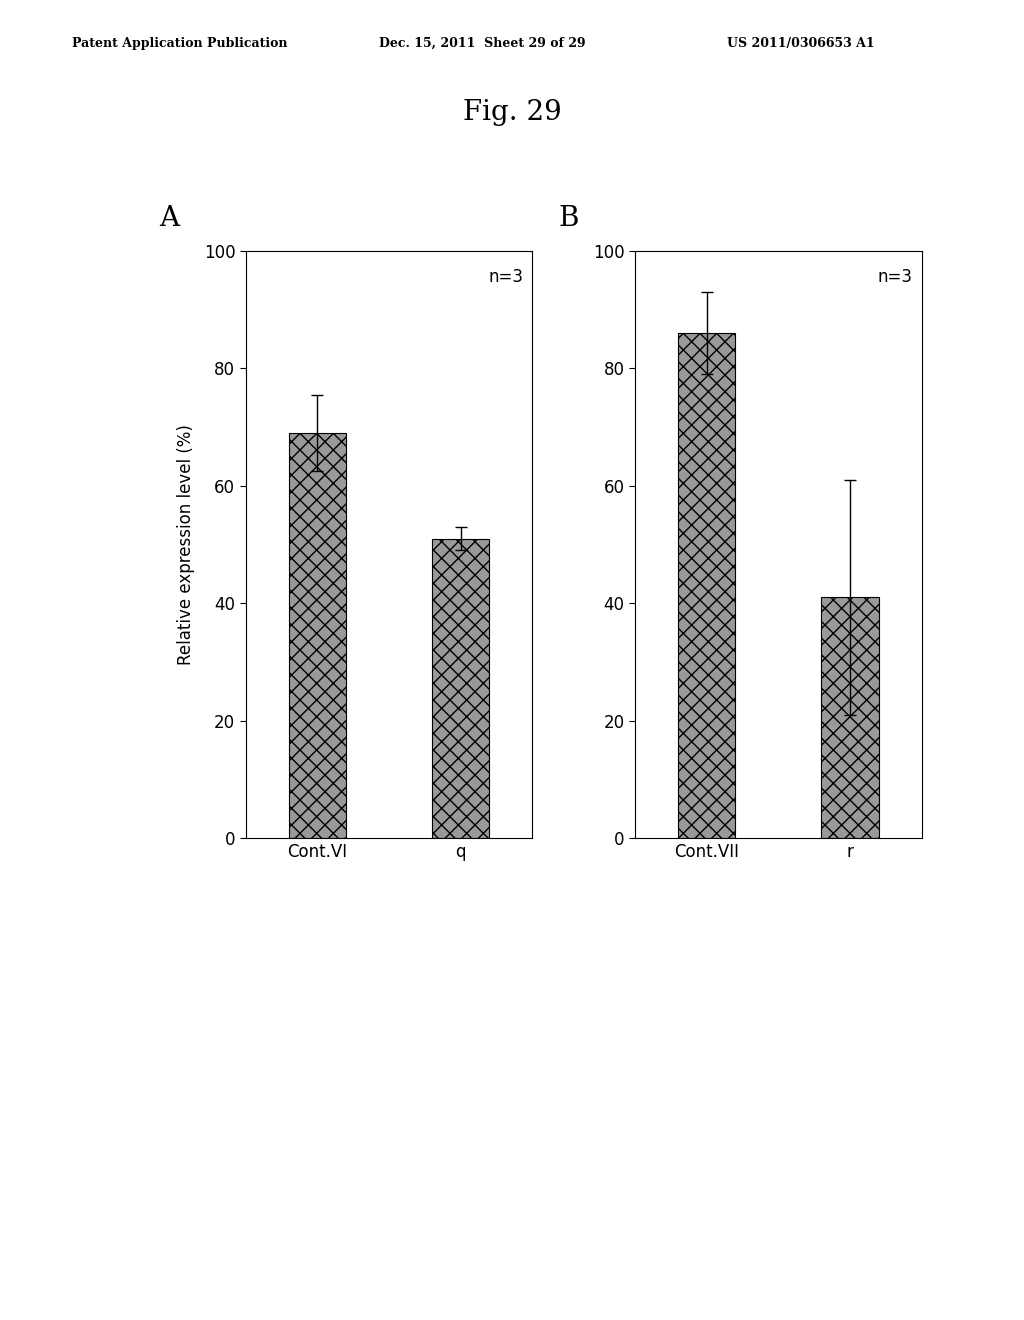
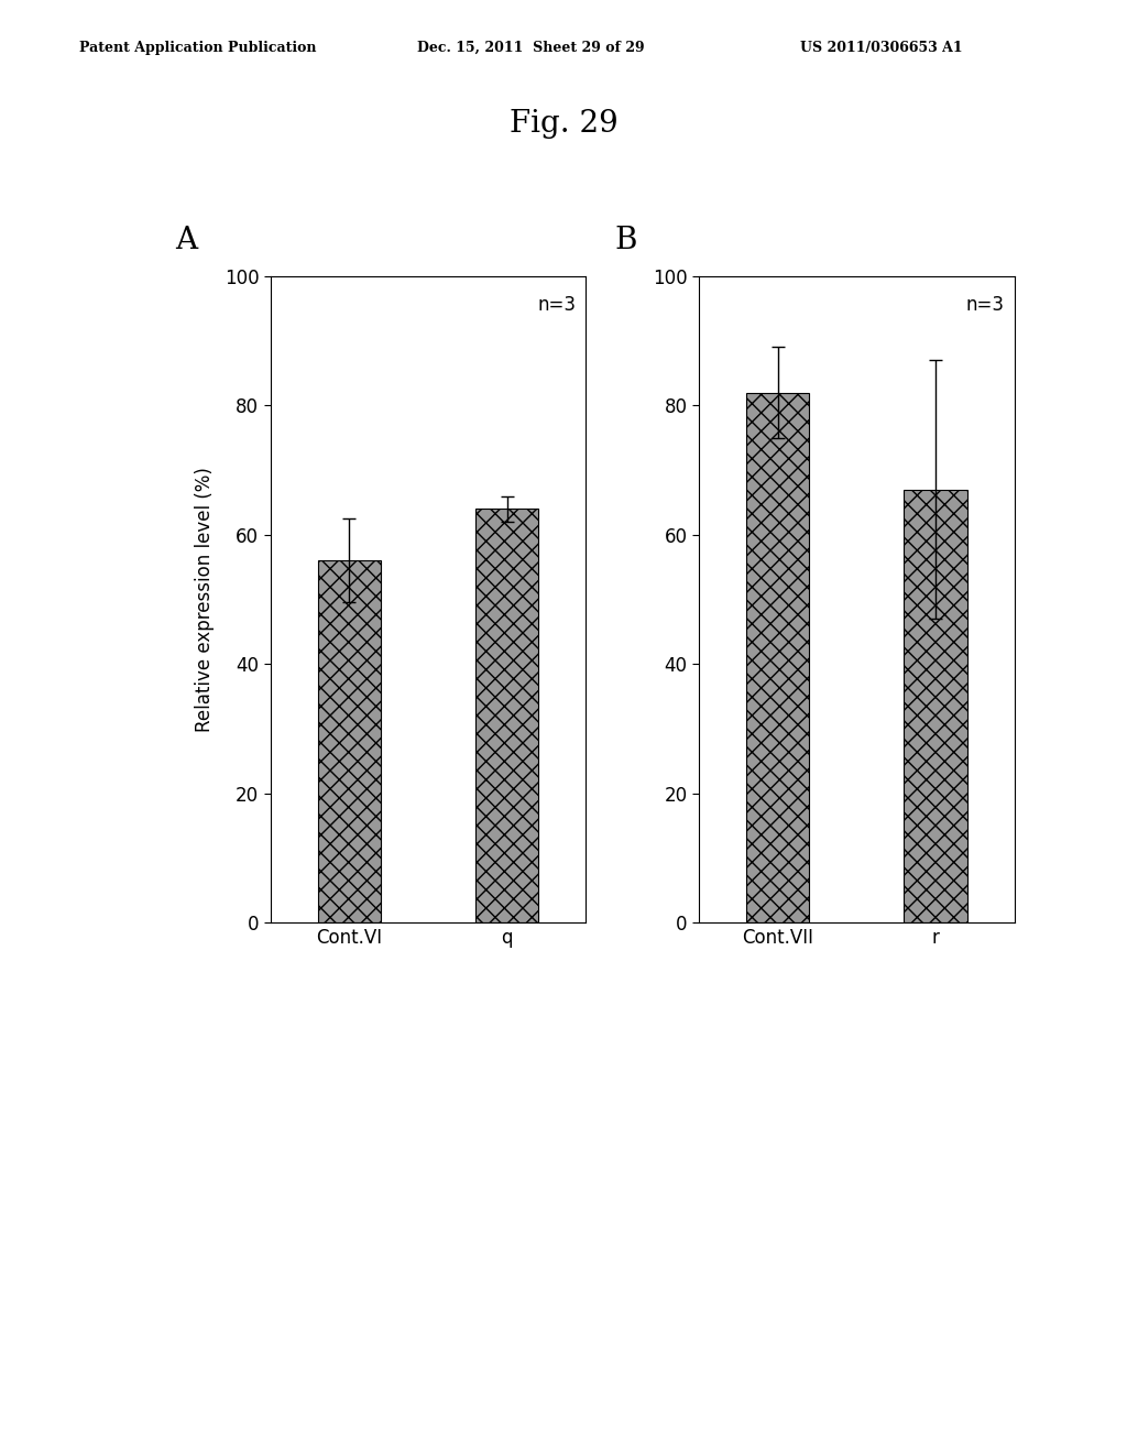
Cont.VI: 69 -> 56
q: 51 -> 64
Cont.VII: 86 -> 82
r: 41 -> 67
